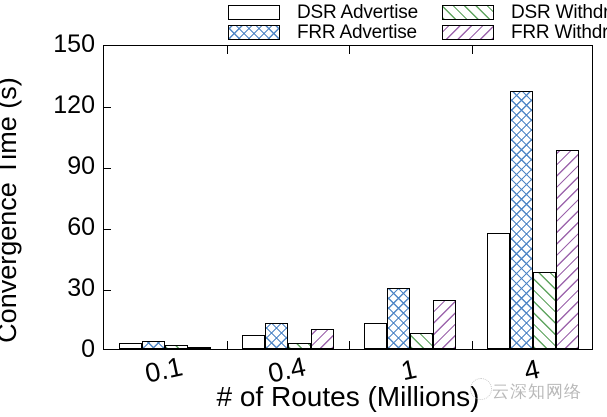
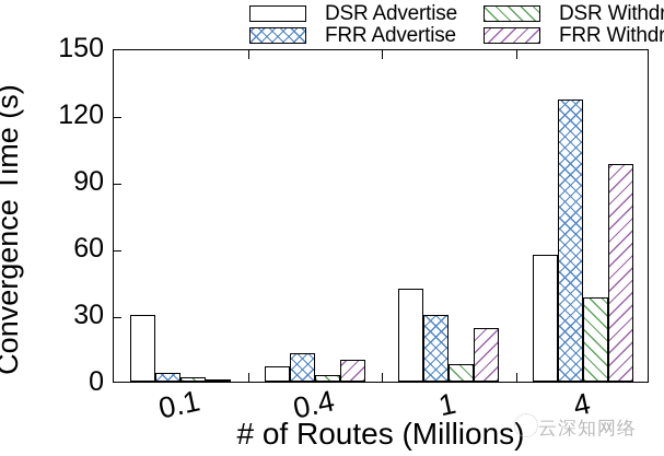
DSR Advertise/0.1: 3 -> 30
DSR Advertise/1: 13 -> 42
